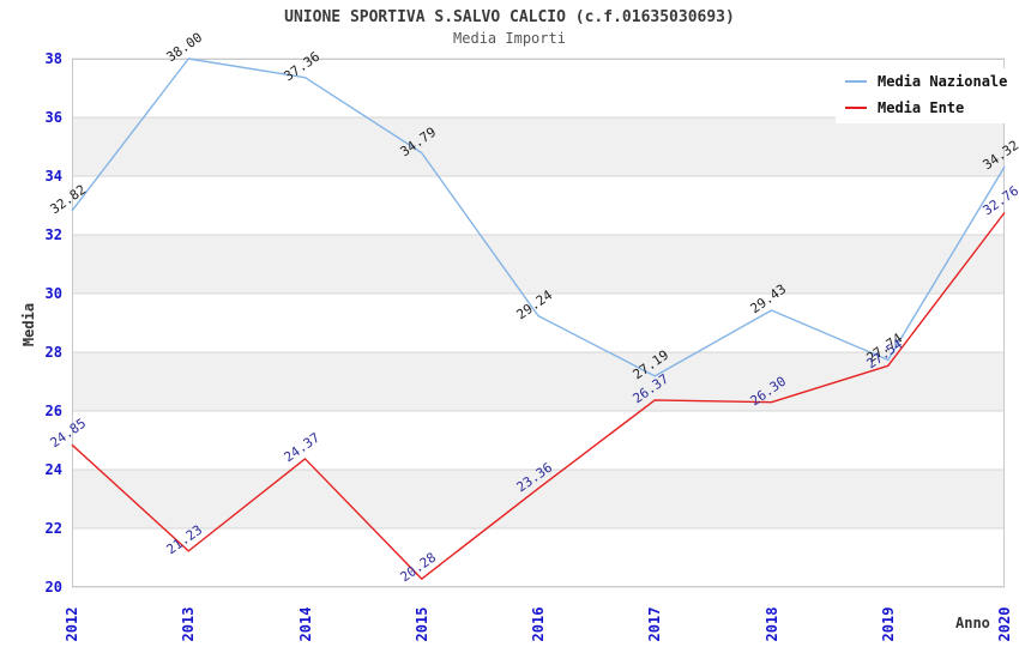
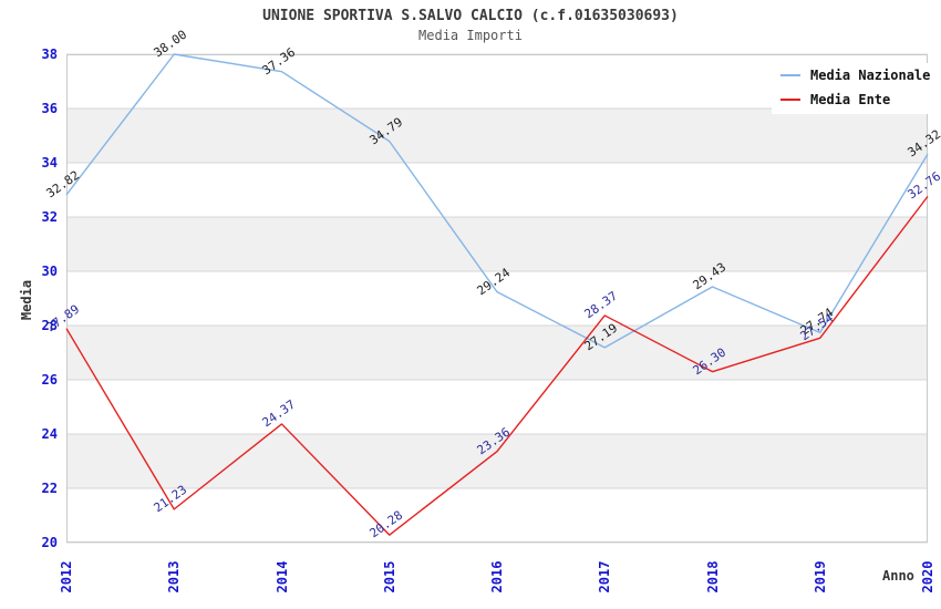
Media Ente/2012: 24.85 -> 27.89
Media Ente/2017: 26.37 -> 28.37
